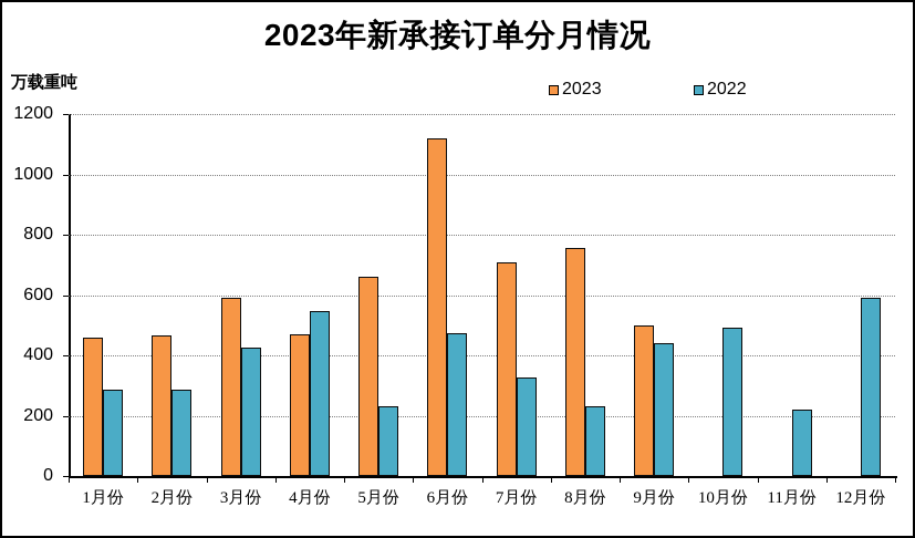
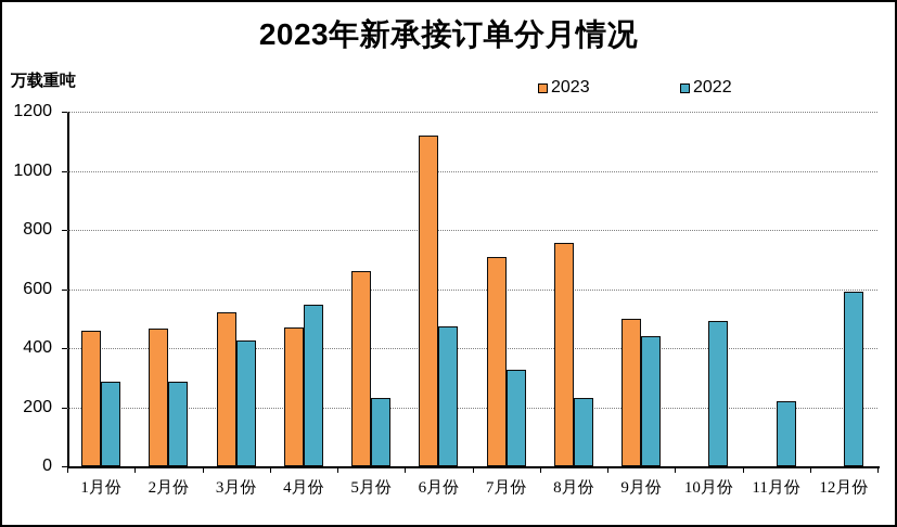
2023/3月份: 590 -> 520
